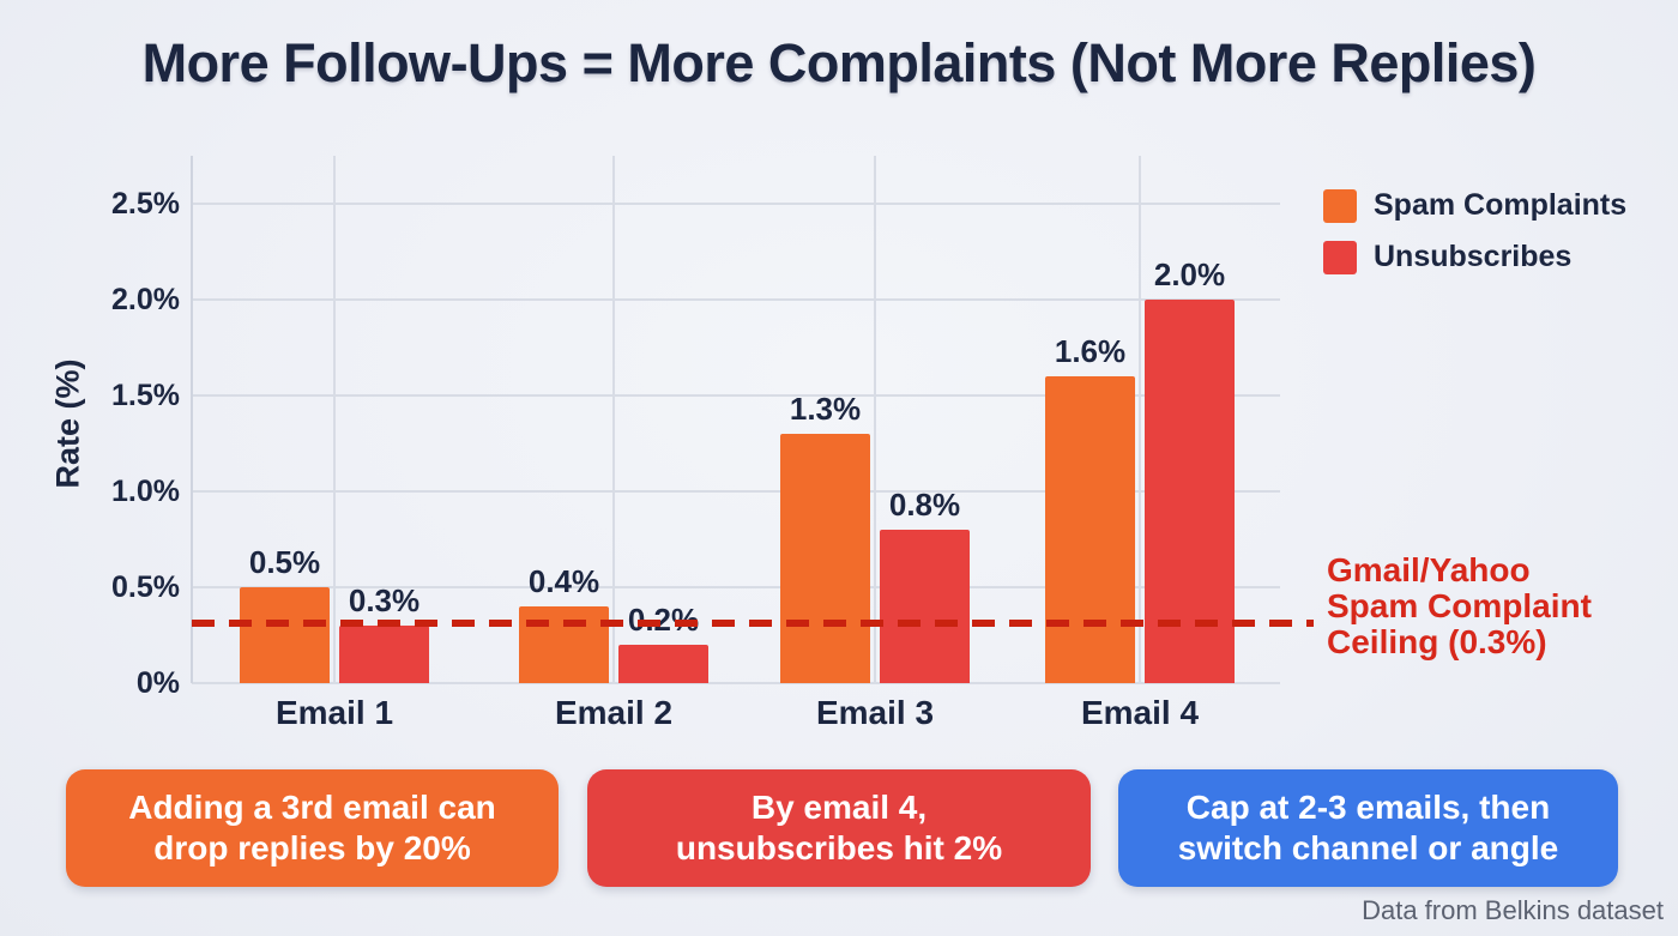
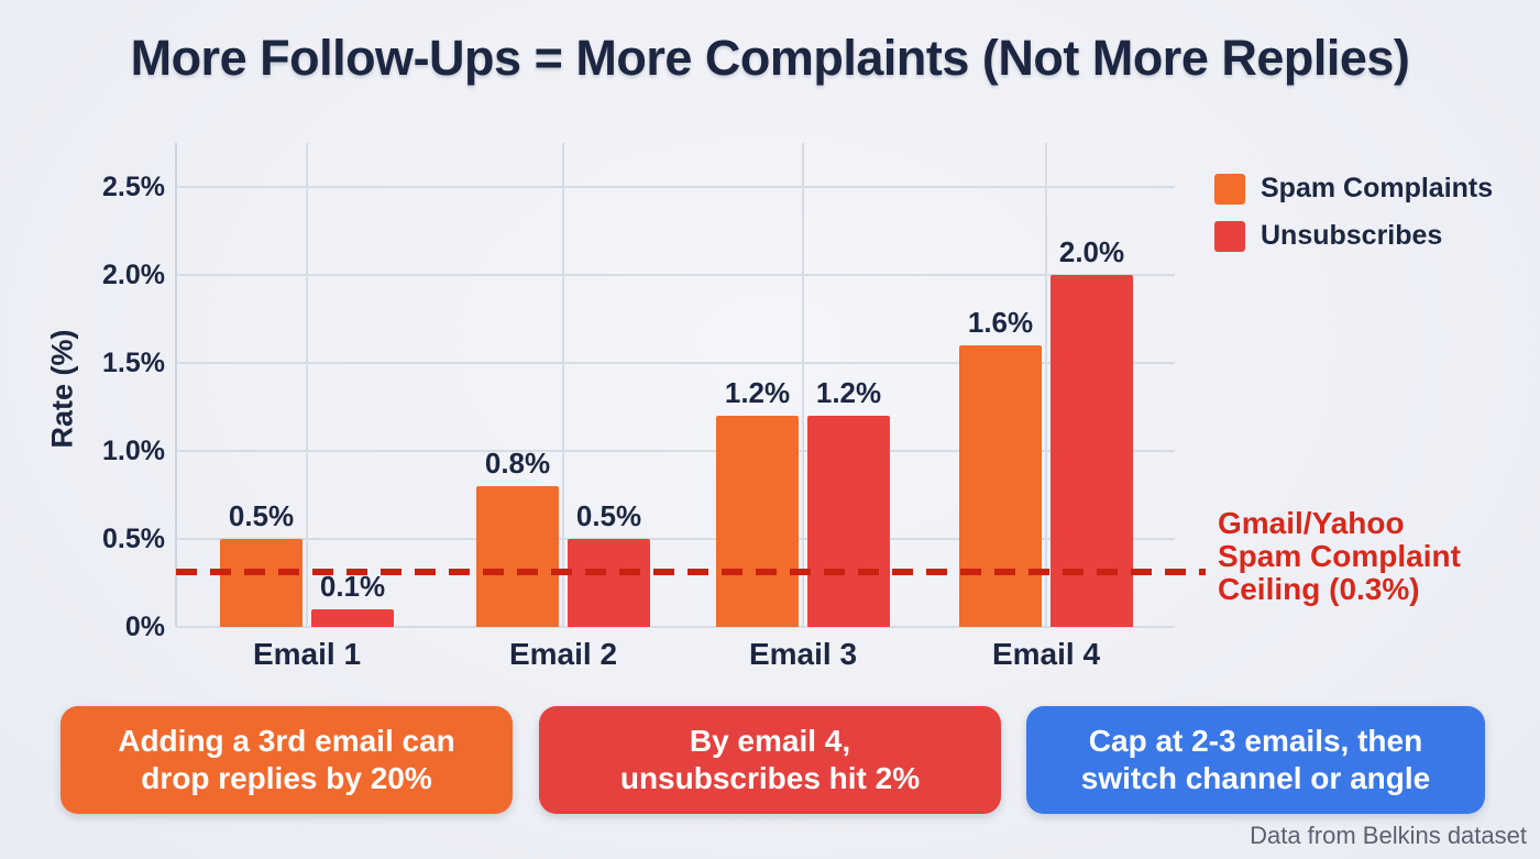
Unsubscribes/Email 1: 0.3% -> 0.1%
Spam Complaints/Email 2: 0.4% -> 0.8%
Unsubscribes/Email 2: 0.2% -> 0.5%
Spam Complaints/Email 3: 1.3% -> 1.2%
Unsubscribes/Email 3: 0.8% -> 1.2%
